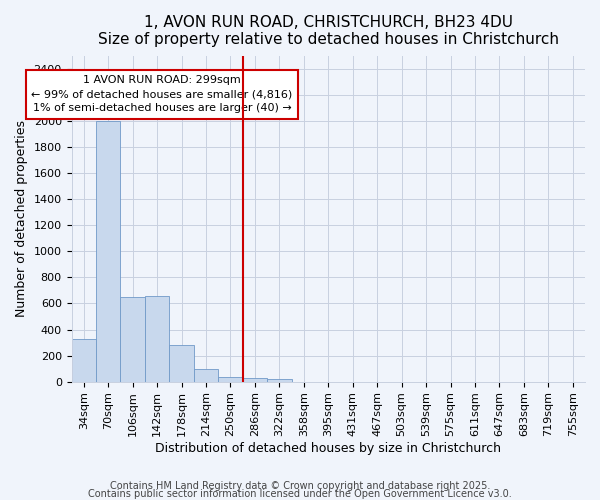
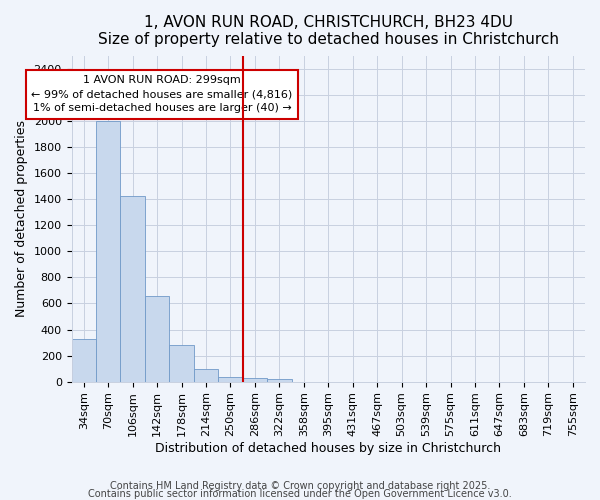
106sqm: 650 -> 1420
